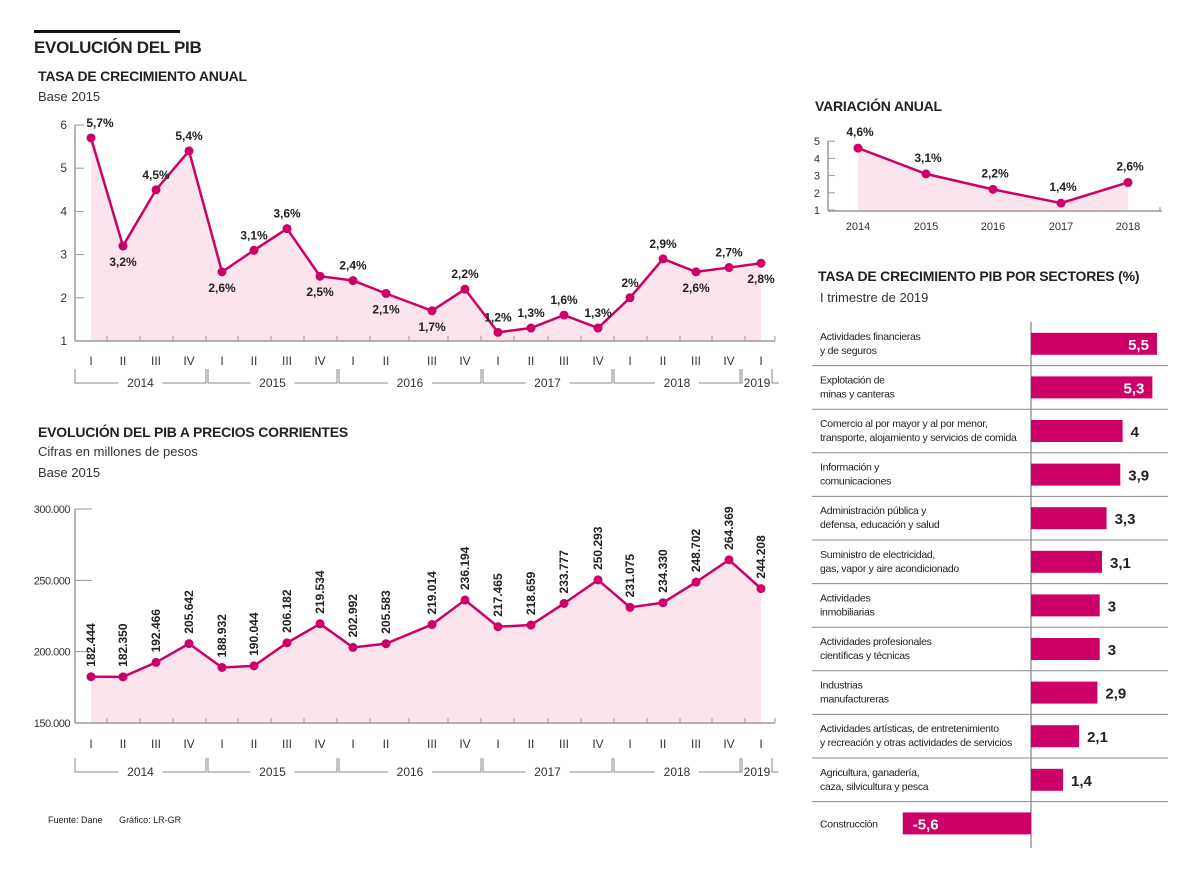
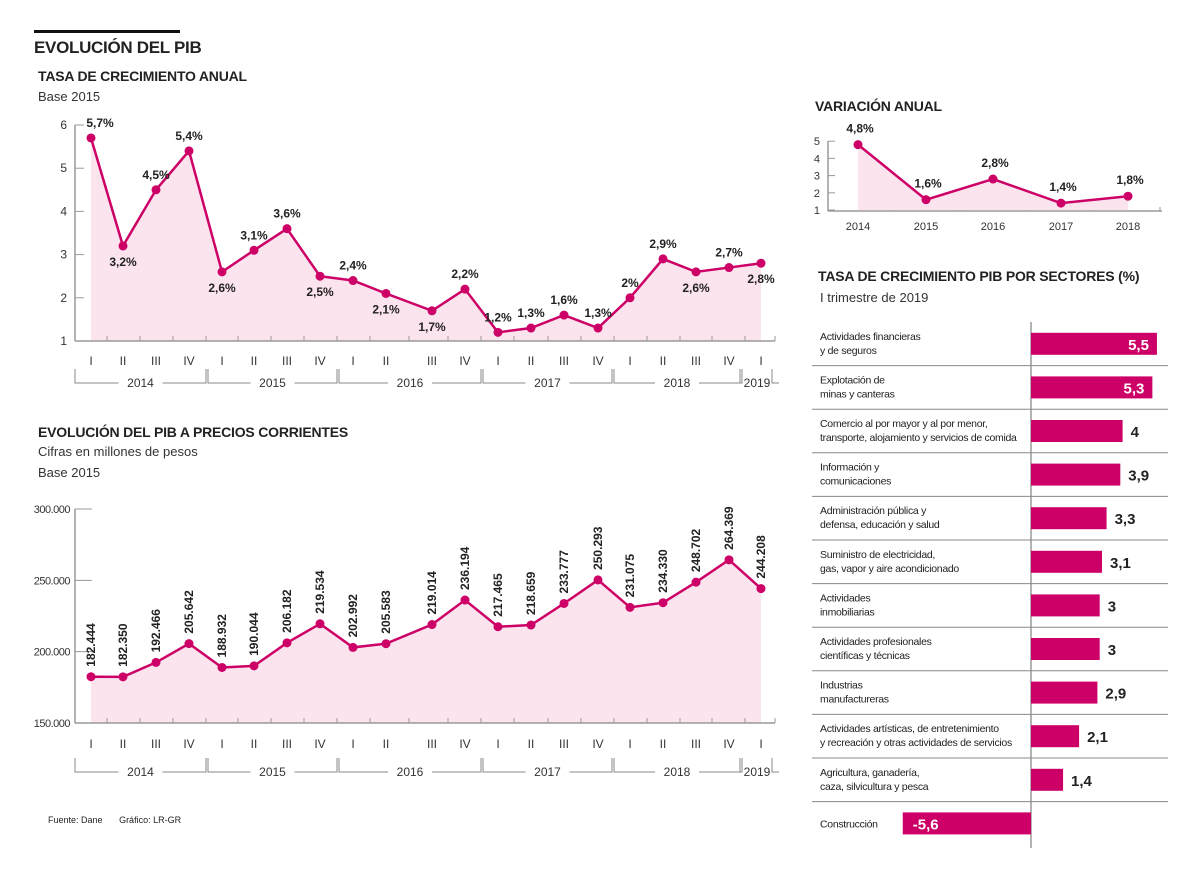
VARIACIÓN ANUAL/2014: 4,6% -> 4,8%
VARIACIÓN ANUAL/2015: 3,1% -> 1,6%
VARIACIÓN ANUAL/2016: 2,2% -> 2,8%
VARIACIÓN ANUAL/2018: 2,6% -> 1,8%
